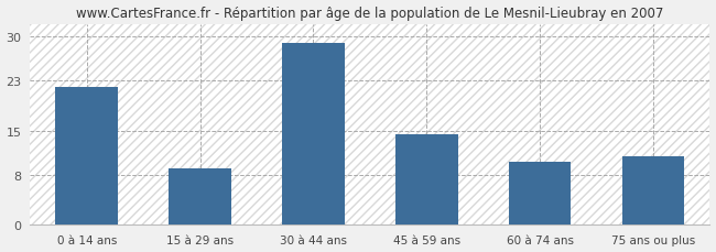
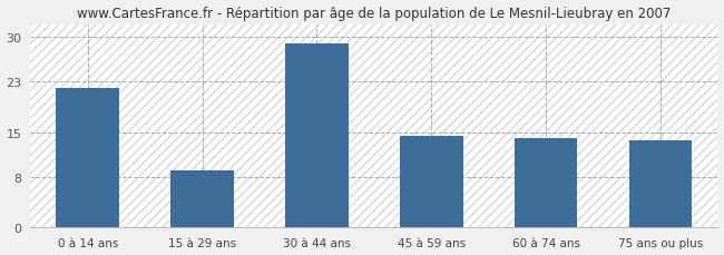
60 à 74 ans: 10.0 -> 14.0
75 ans ou plus: 11.0 -> 13.8
